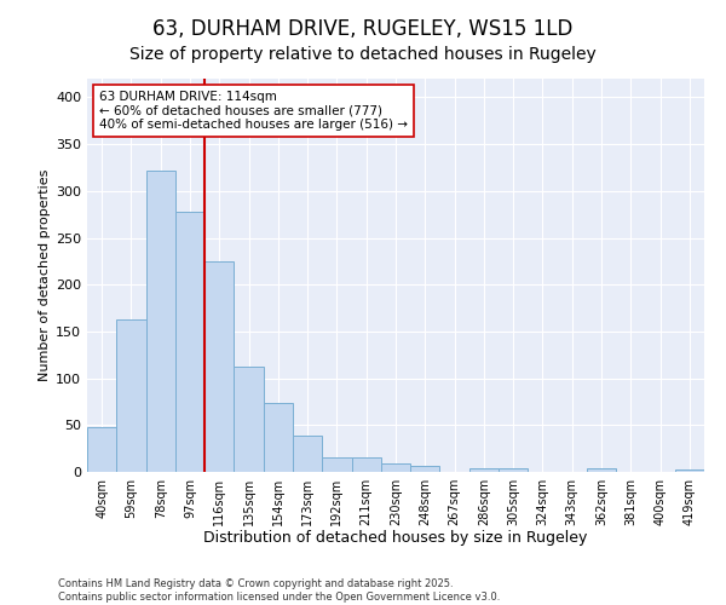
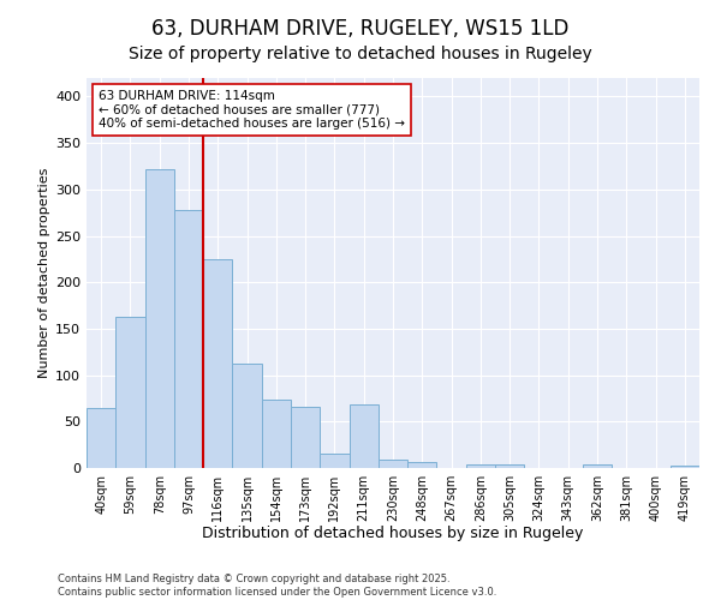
40sqm: 48 -> 64
173sqm: 39 -> 66
211sqm: 16 -> 68
